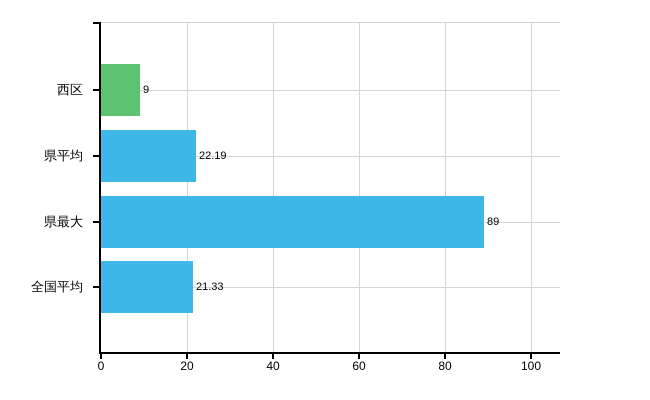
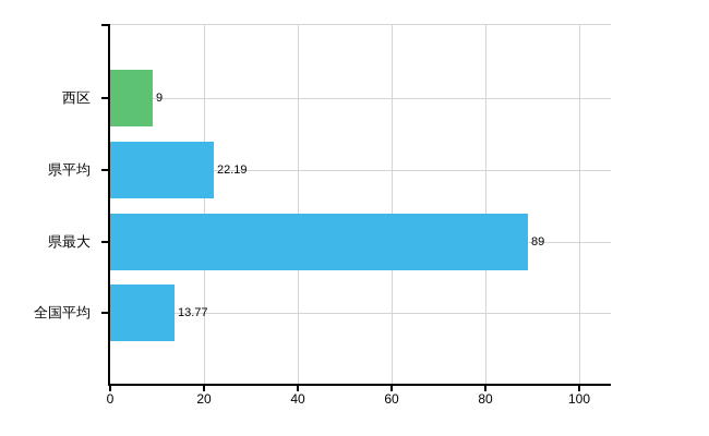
全国平均: 21.33 -> 13.77
